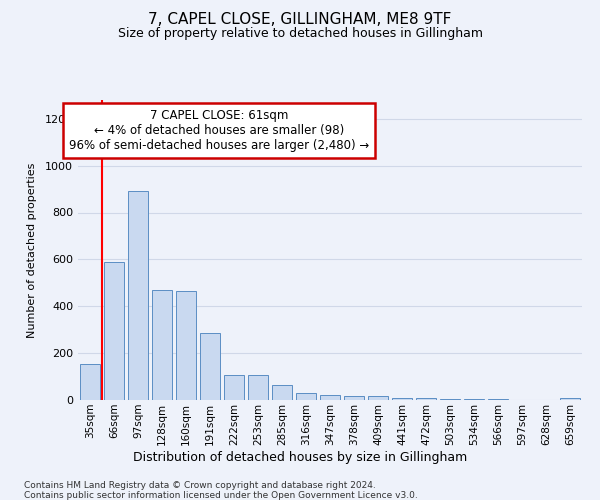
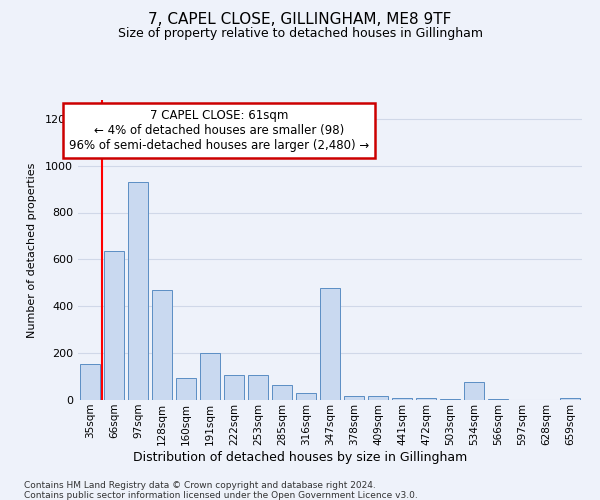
66sqm: 590 -> 635
97sqm: 890 -> 930
160sqm: 465 -> 95
191sqm: 285 -> 200
347sqm: 20 -> 480
534sqm: 5 -> 75
